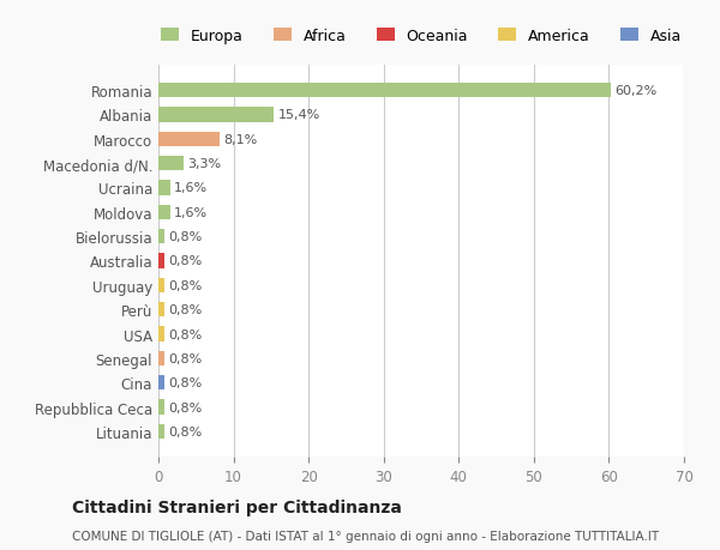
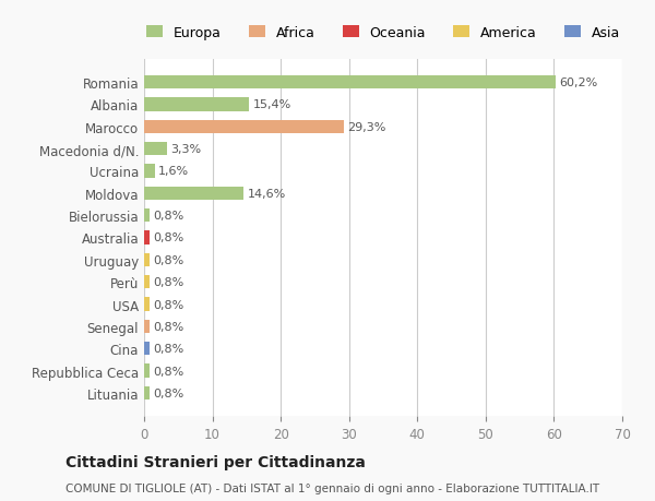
Marocco: 8,1% -> 29,3%
Moldova: 1,6% -> 14,6%
